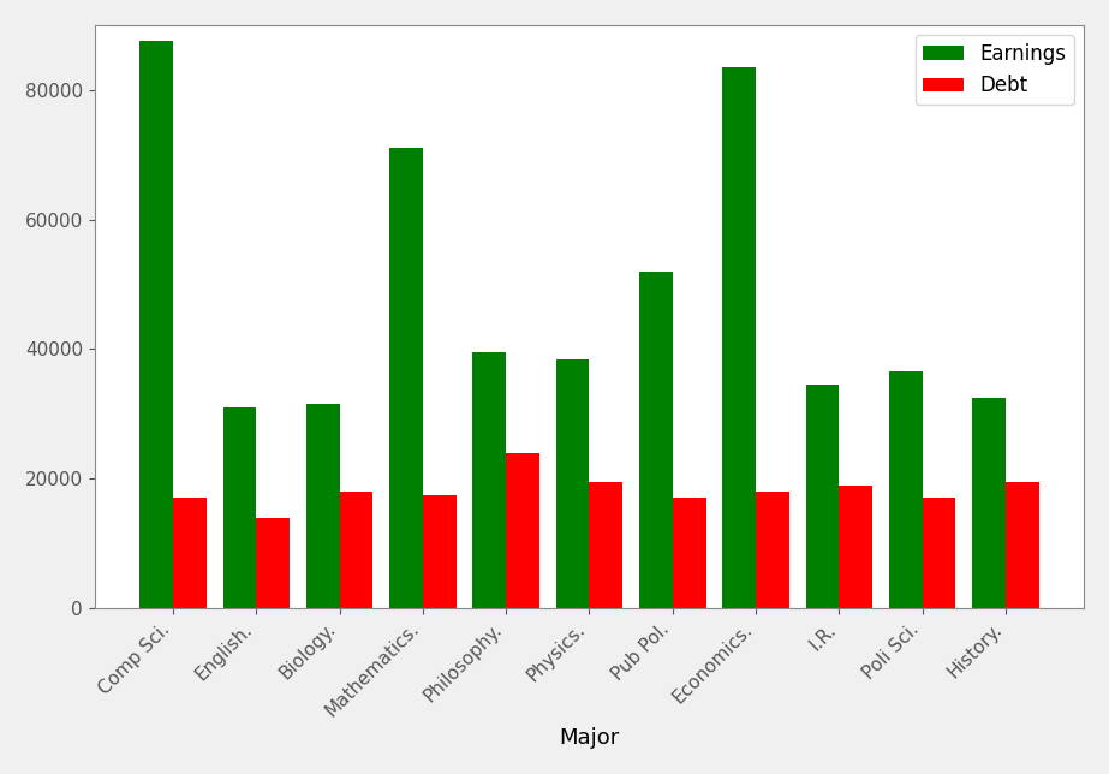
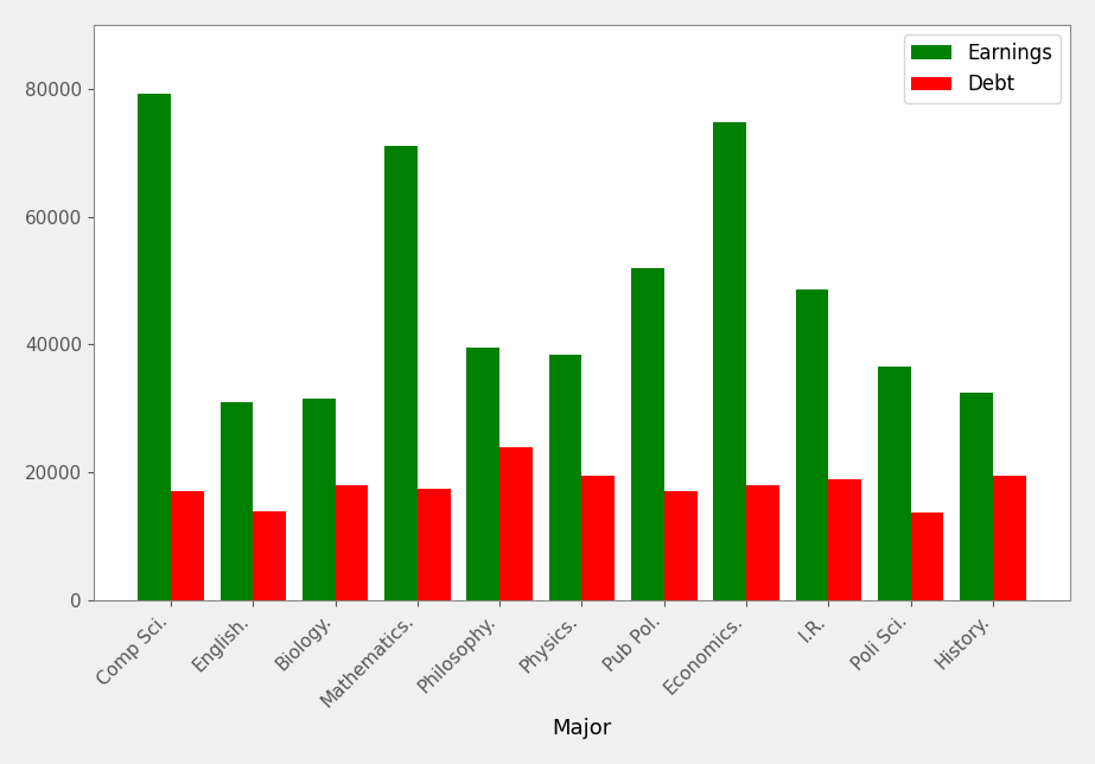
Earnings/Comp Sci.: 87500 -> 79200
Earnings/Economics.: 83500 -> 74800
Earnings/I.R.: 34500 -> 48600
Debt/Poli Sci.: 17000 -> 13800
